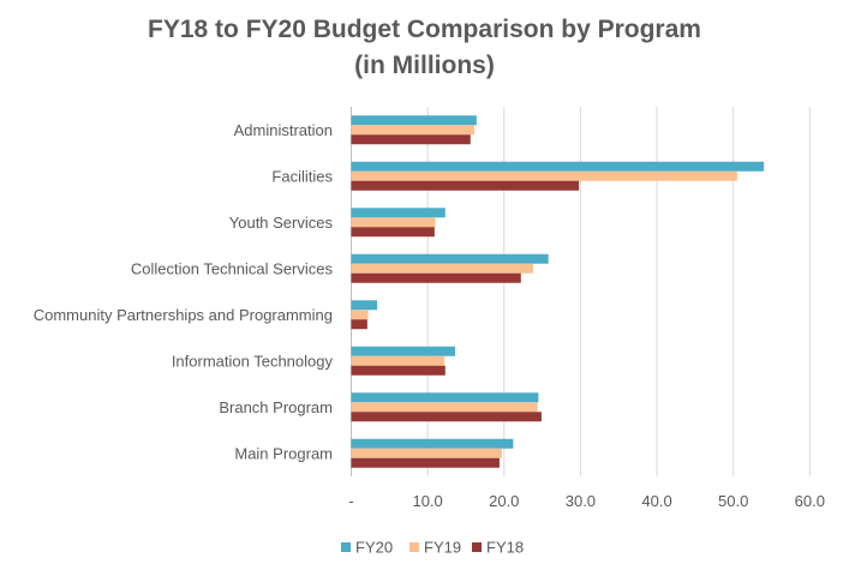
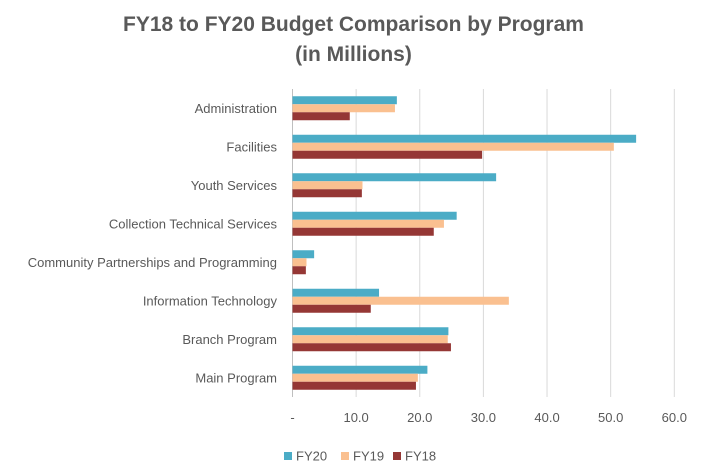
FY18/Administration: 16 -> 9
FY20/Youth Services: 12 -> 32
FY19/Information Technology: 12 -> 34
